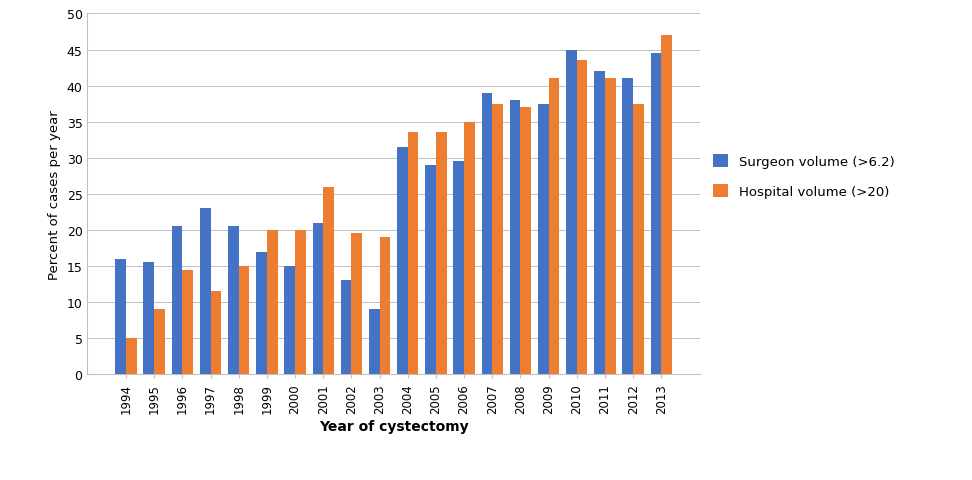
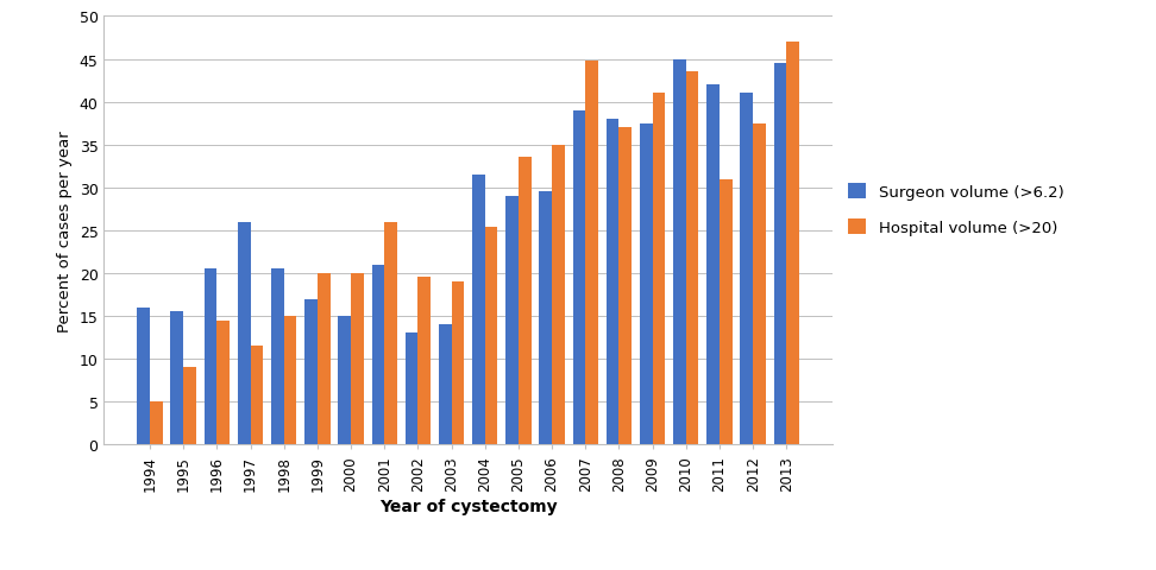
Surgeon volume (>6.2)/1997: 23.0 -> 26.0
Surgeon volume (>6.2)/2003: 9.0 -> 14.0
Hospital volume (>20)/2004: 33.5 -> 25.4
Hospital volume (>20)/2007: 37.5 -> 44.8
Hospital volume (>20)/2011: 41.0 -> 31.0
